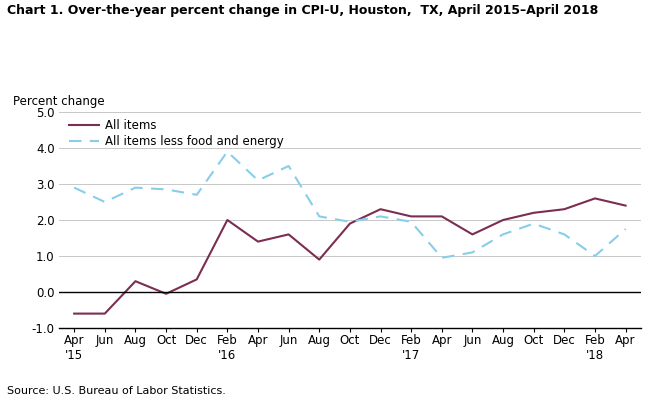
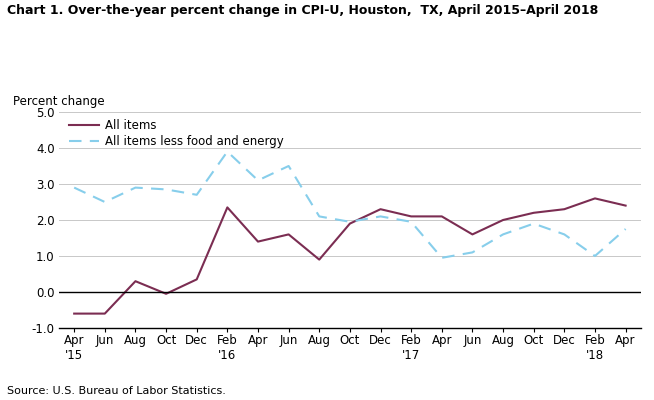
All items/Feb '16: 2.00 -> 2.35
